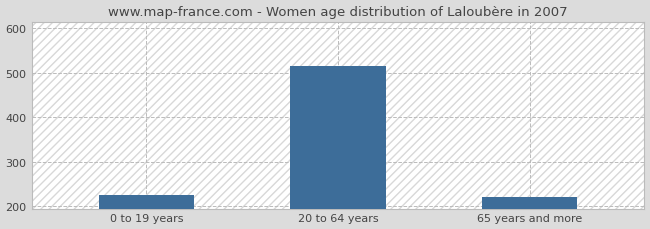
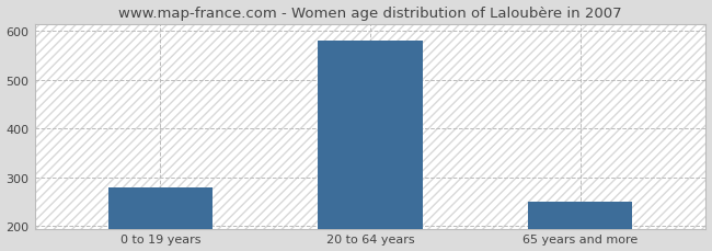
0 to 19 years: 225 -> 280
20 to 64 years: 515 -> 580
65 years and more: 220 -> 250
